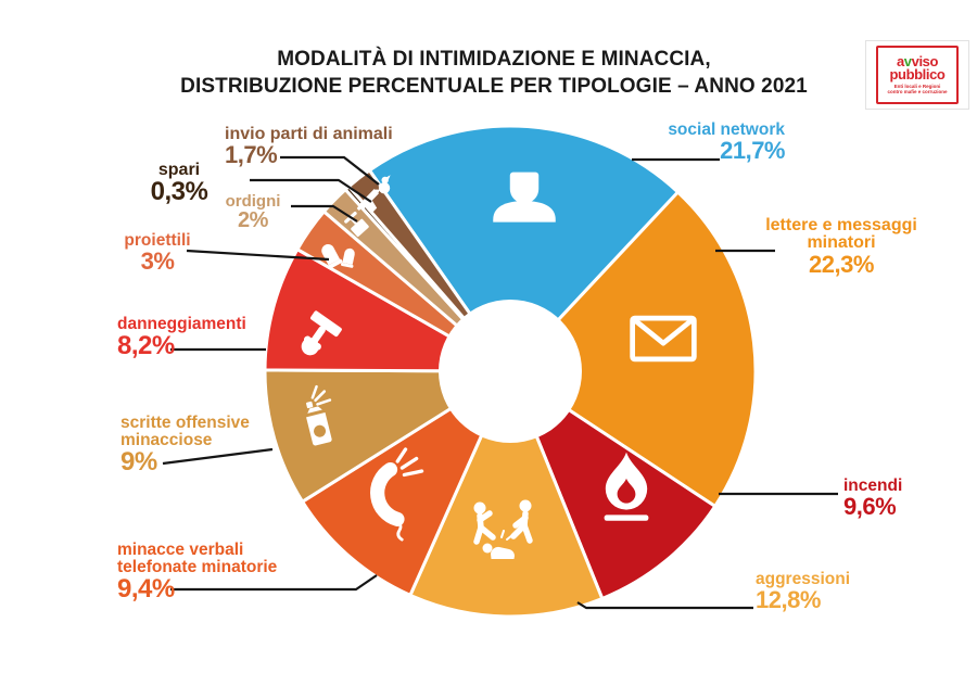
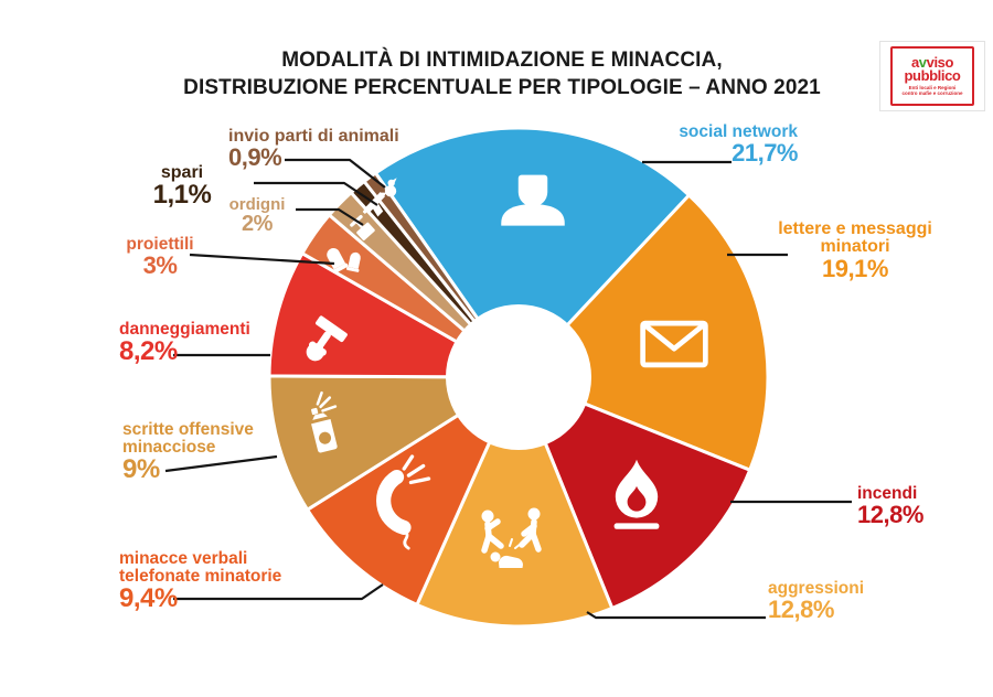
lettere e messaggi minatori: 22,3% -> 19,1%
incendi: 9,6% -> 12,8%
spari: 0,3% -> 1,1%
invio parti di animali: 1,7% -> 0,9%
